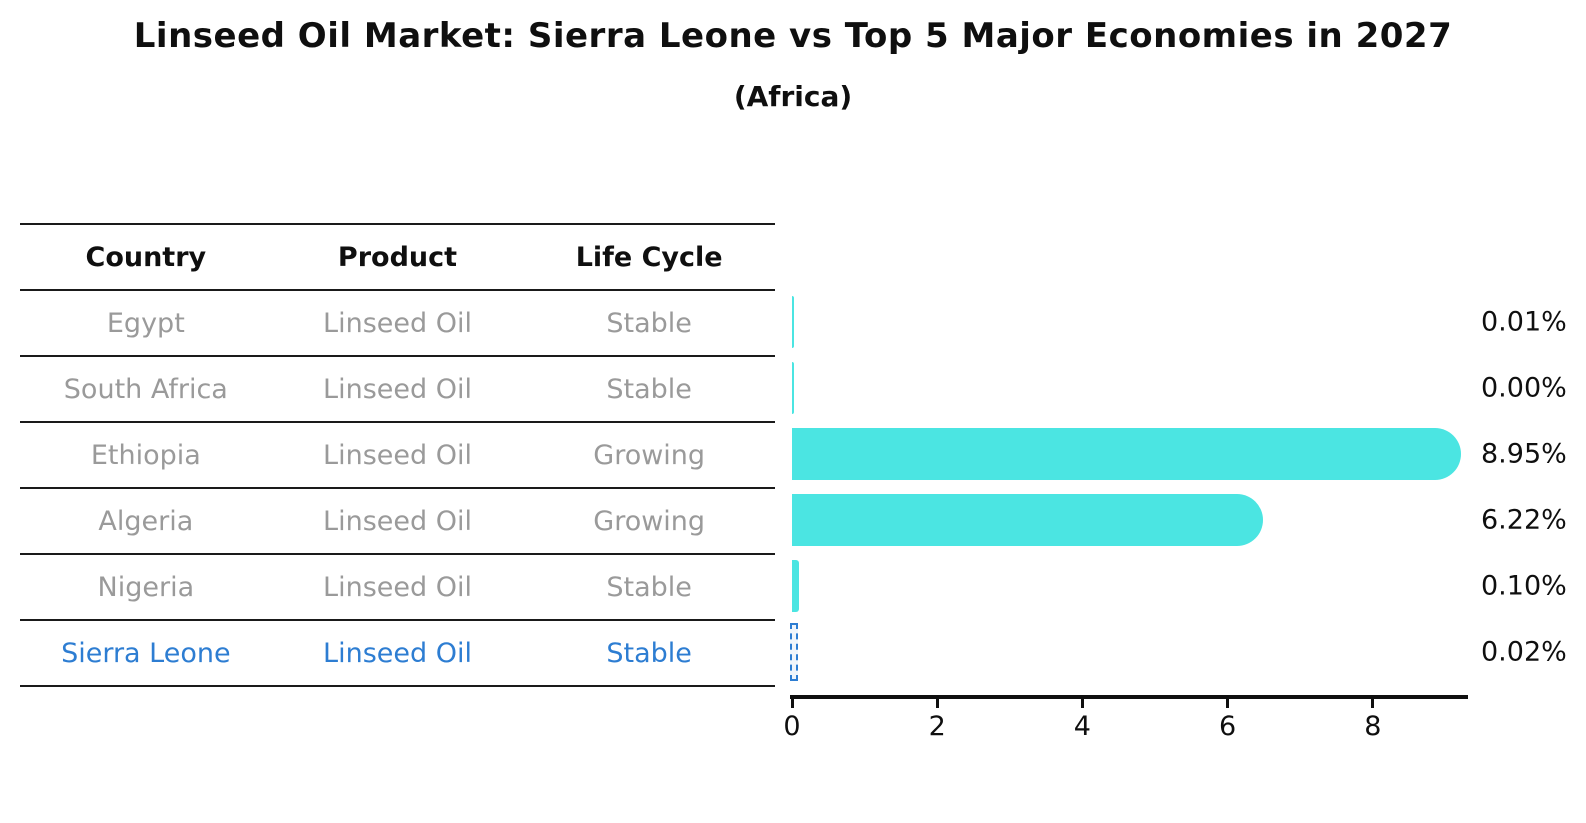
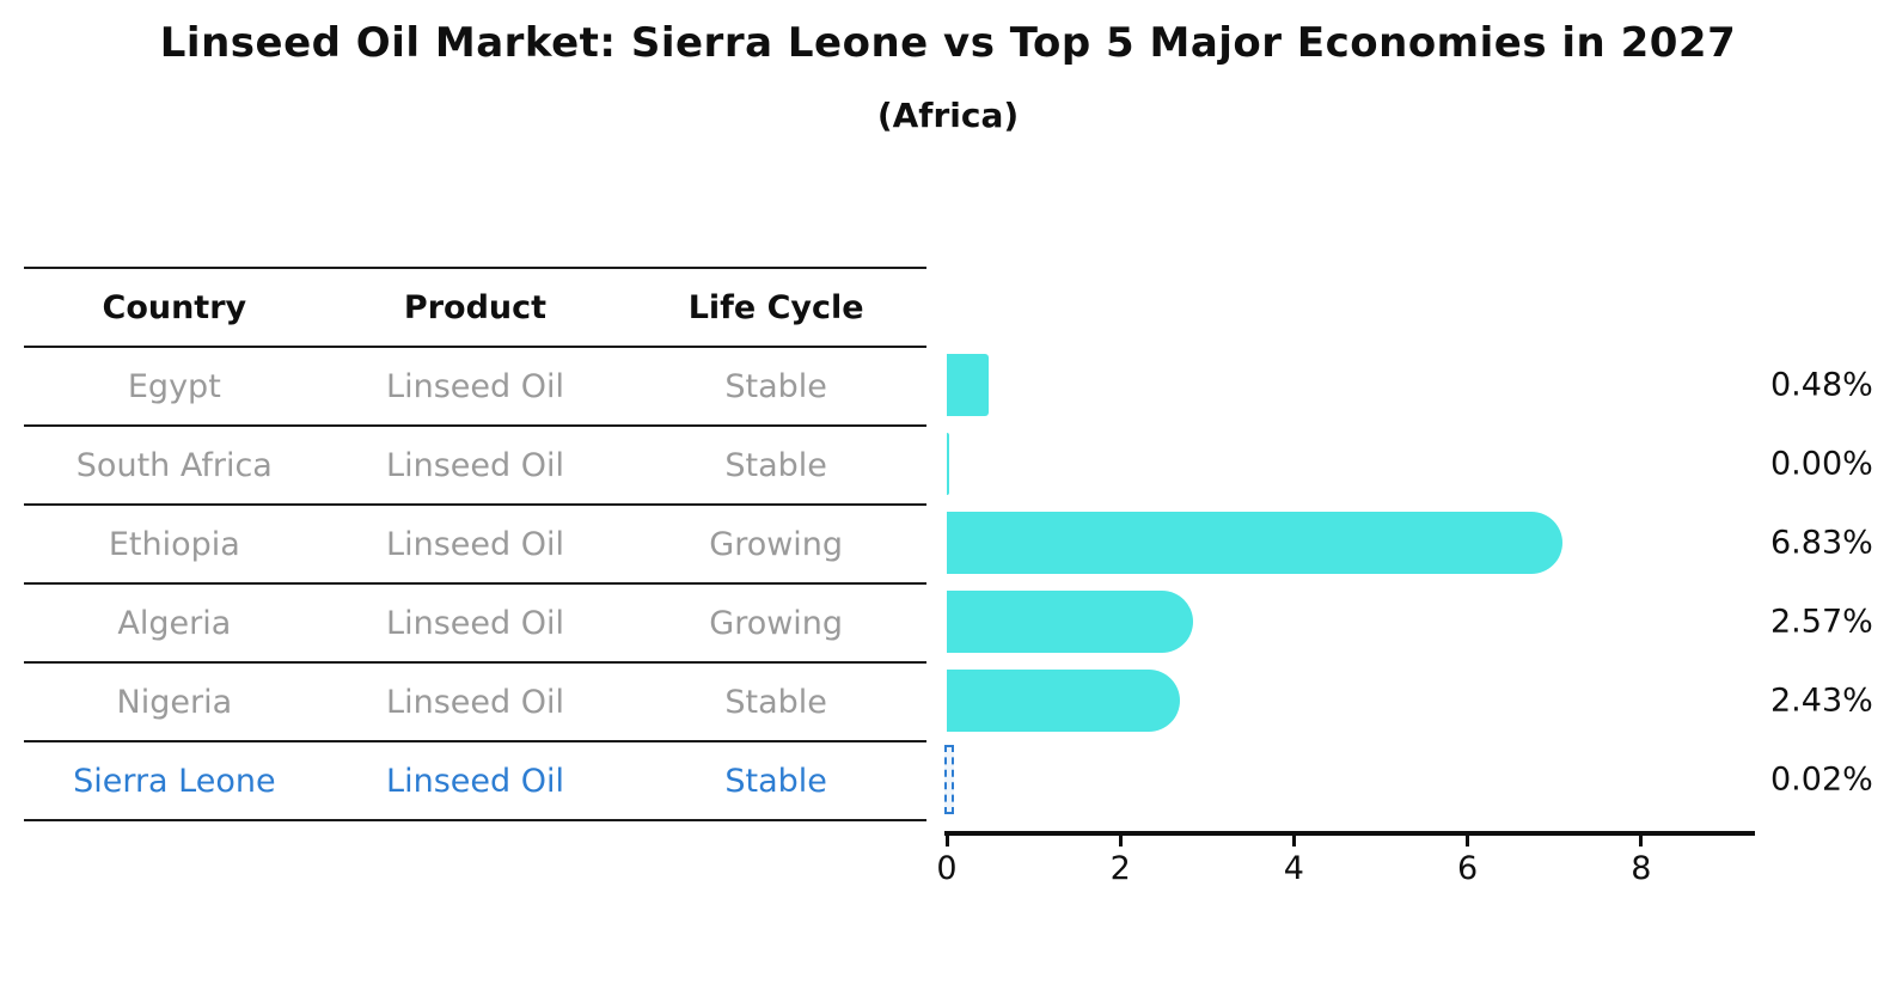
Egypt: 0.01% -> 0.48%
Ethiopia: 8.95% -> 6.83%
Algeria: 6.22% -> 2.57%
Nigeria: 0.10% -> 2.43%
